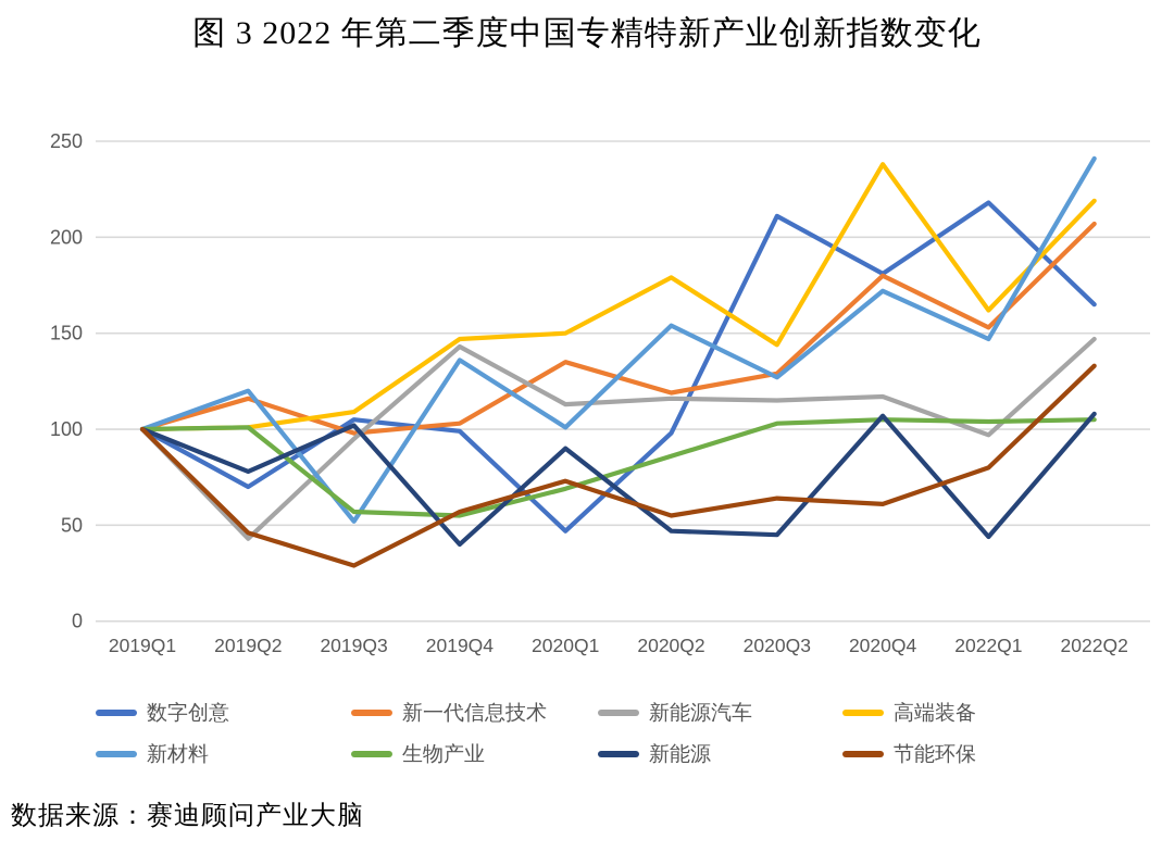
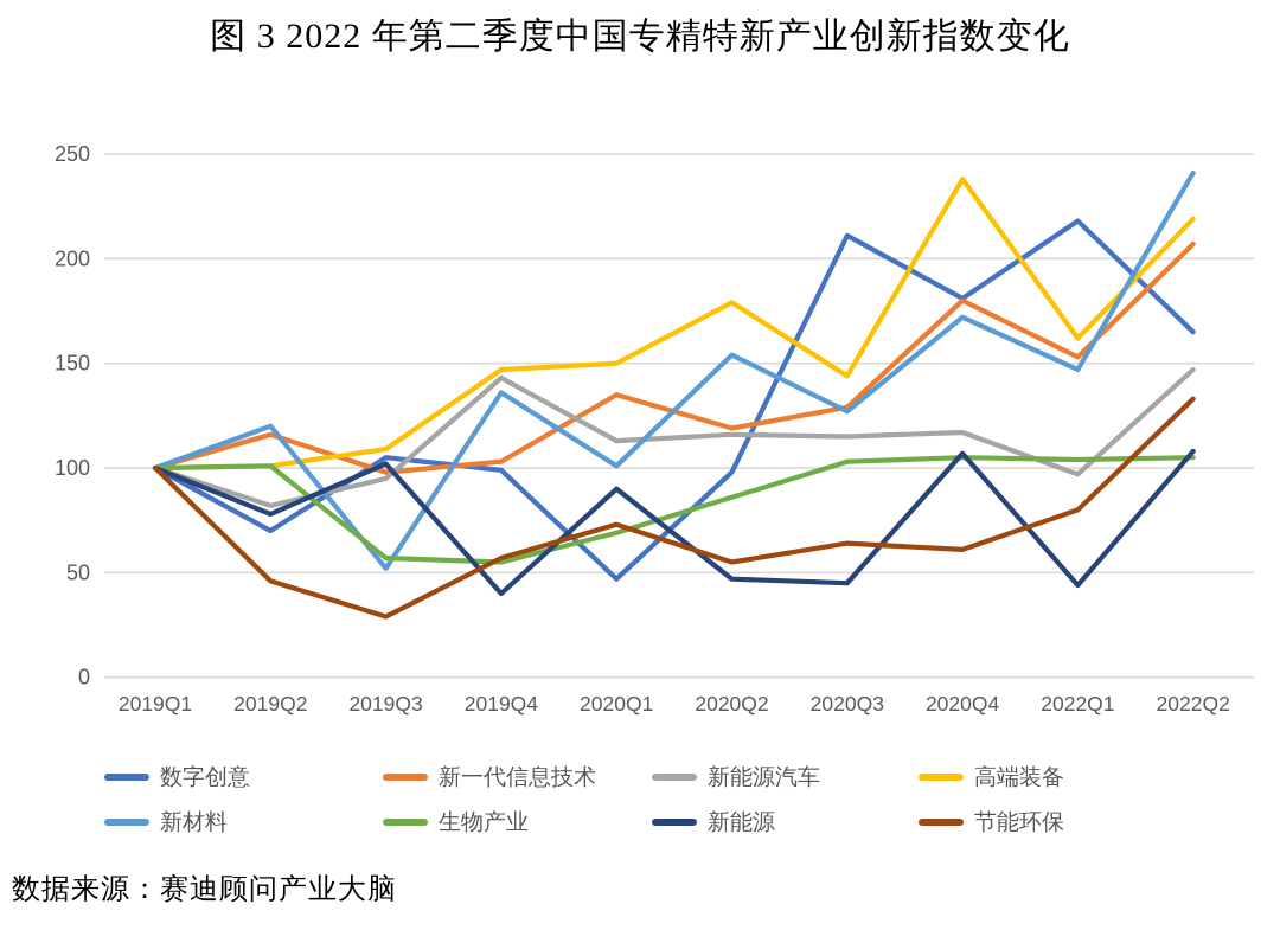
新能源汽车/2019Q2: 43 -> 82
